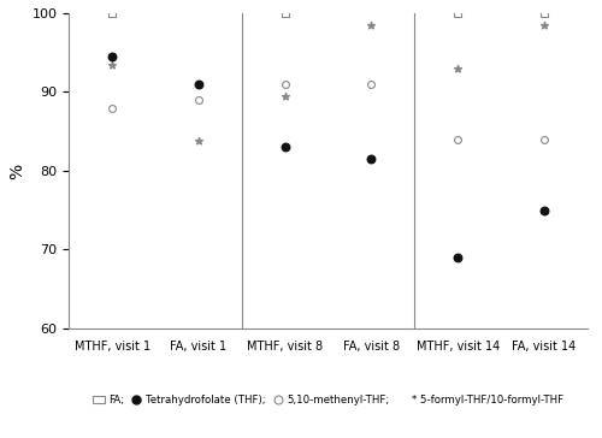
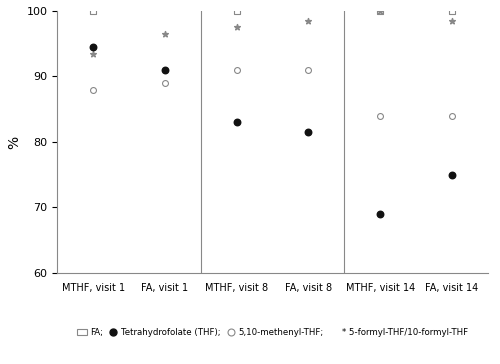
5,10-methenyl-THF;/FA, visit 1: 83.8 -> 96.5
5,10-methenyl-THF;/MTHF, visit 8: 89.4 -> 97.5
5,10-methenyl-THF;/MTHF, visit 14: 93.0 -> 100.0
